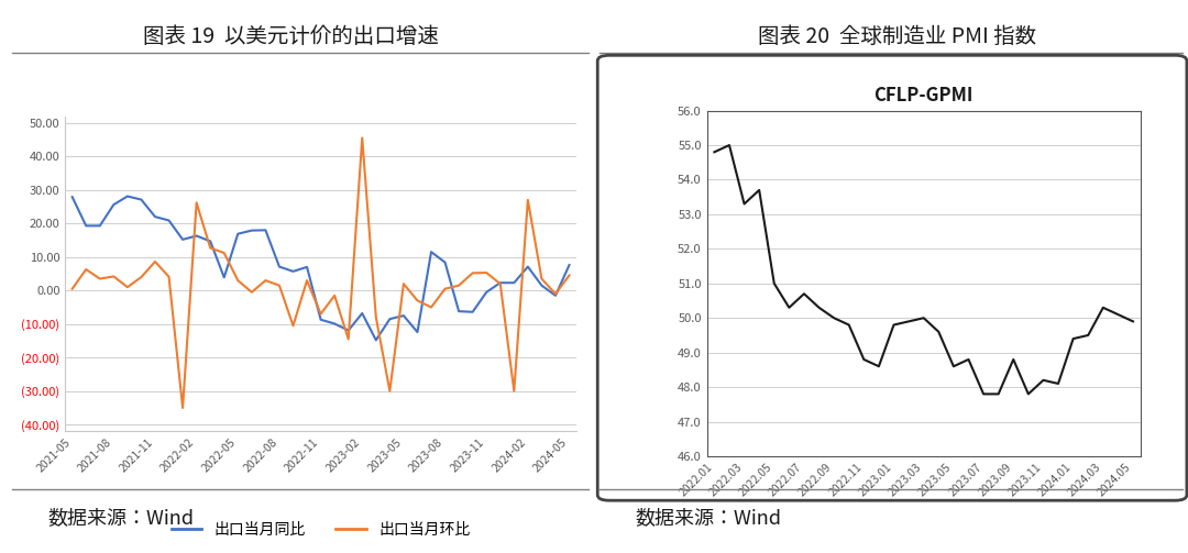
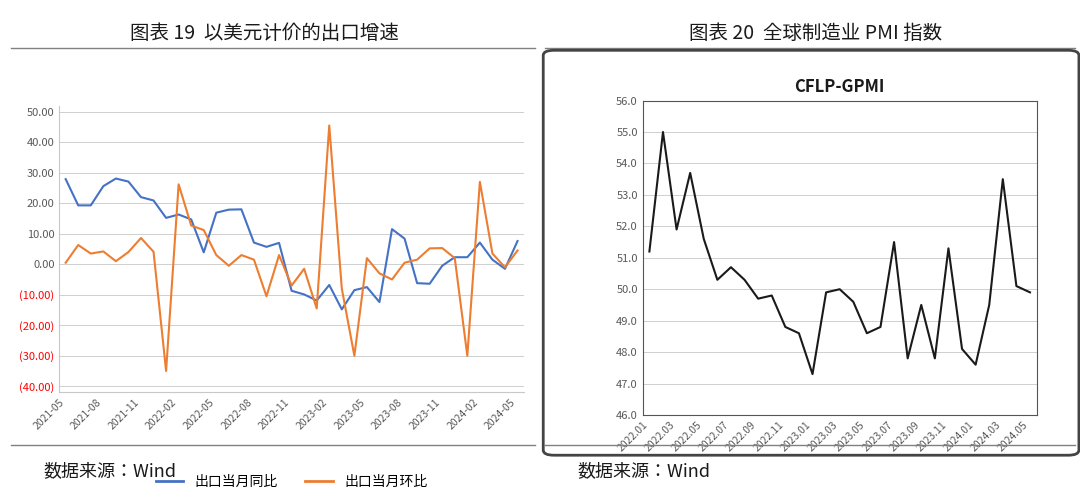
CFLP-GPMI/2022.01: 54.8 -> 51.2
CFLP-GPMI/2022.03: 53.3 -> 51.9
CFLP-GPMI/2022.05: 51.0 -> 51.6
CFLP-GPMI/2022.09: 50.0 -> 49.7
CFLP-GPMI/2023.01: 49.8 -> 47.3
CFLP-GPMI/2023.07: 47.8 -> 51.5
CFLP-GPMI/2023.09: 48.8 -> 49.5
CFLP-GPMI/2023.11: 48.2 -> 51.3
CFLP-GPMI/2024.01: 49.4 -> 47.6
CFLP-GPMI/2024.03: 50.3 -> 53.5
